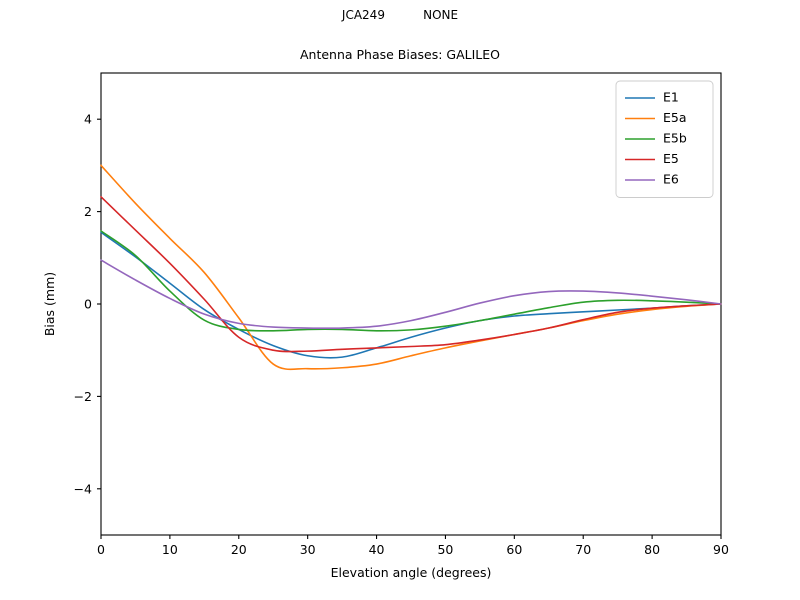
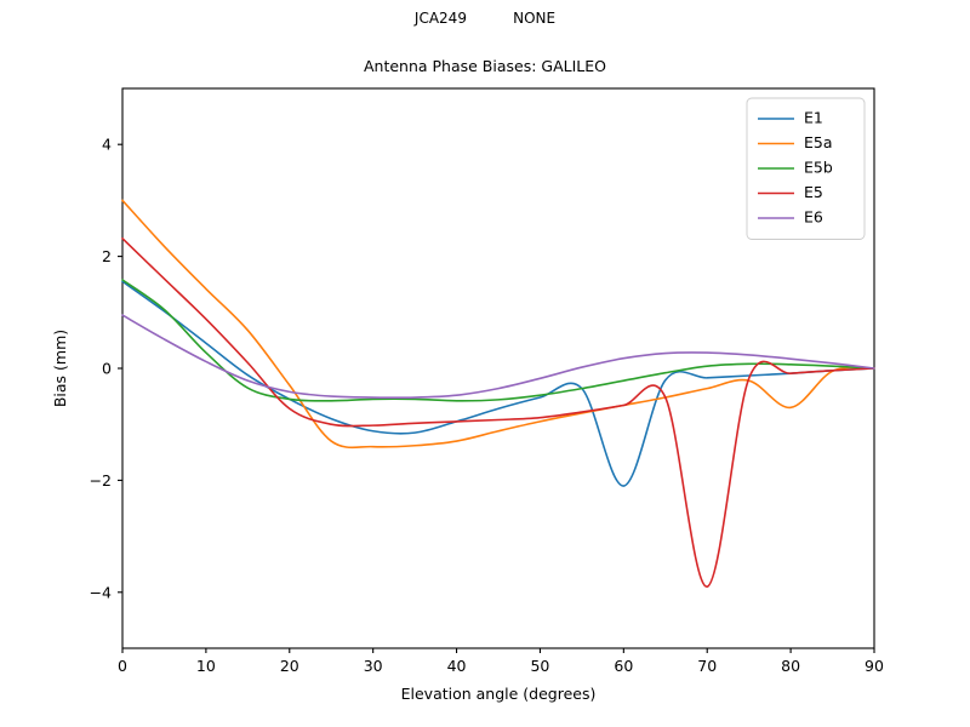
E1/60: -0.3 -> -2.1
E5/70: -0.3 -> -3.9
E5a/80: -0.1 -> -0.7
